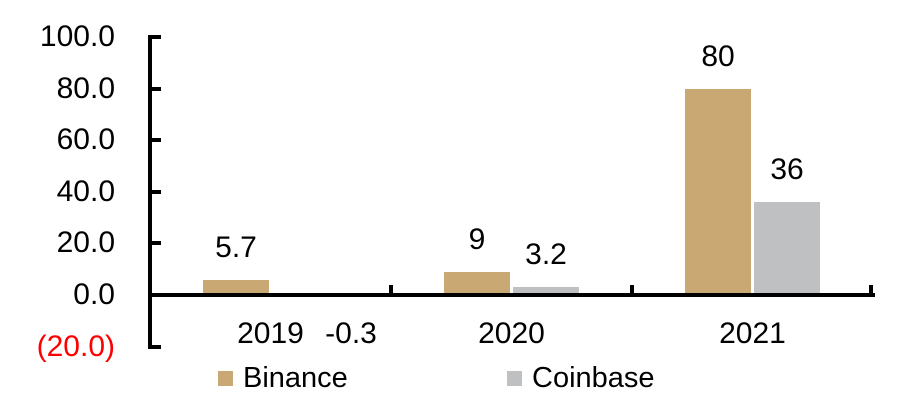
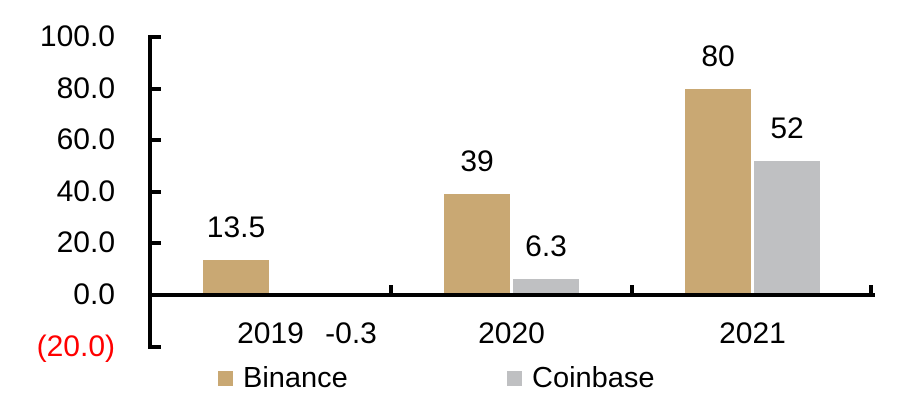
Binance/2019: 5.7 -> 13.5
Binance/2020: 9 -> 39
Coinbase/2020: 3.2 -> 6.3
Coinbase/2021: 36 -> 52
